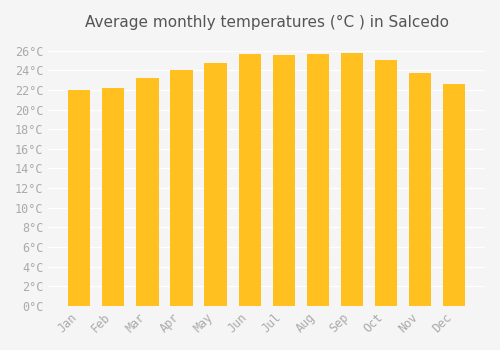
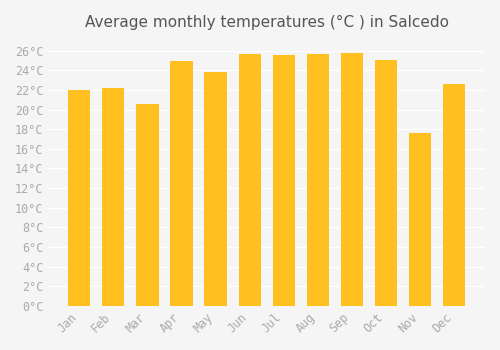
Mar: 23.2°C -> 20.6°C
Apr: 24.0°C -> 25.0°C
May: 24.7°C -> 23.8°C
Nov: 23.7°C -> 17.6°C
